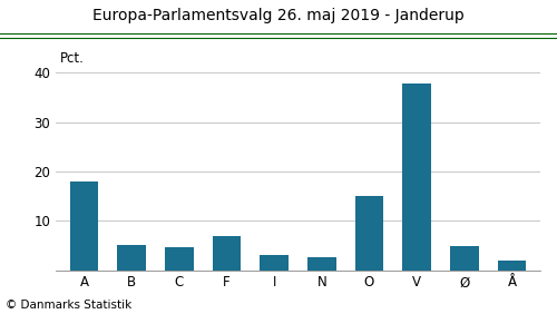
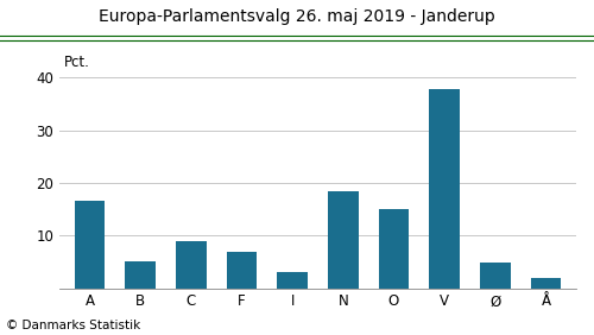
A: 17.9 -> 16.5
C: 4.6 -> 9.0
N: 2.6 -> 18.5
